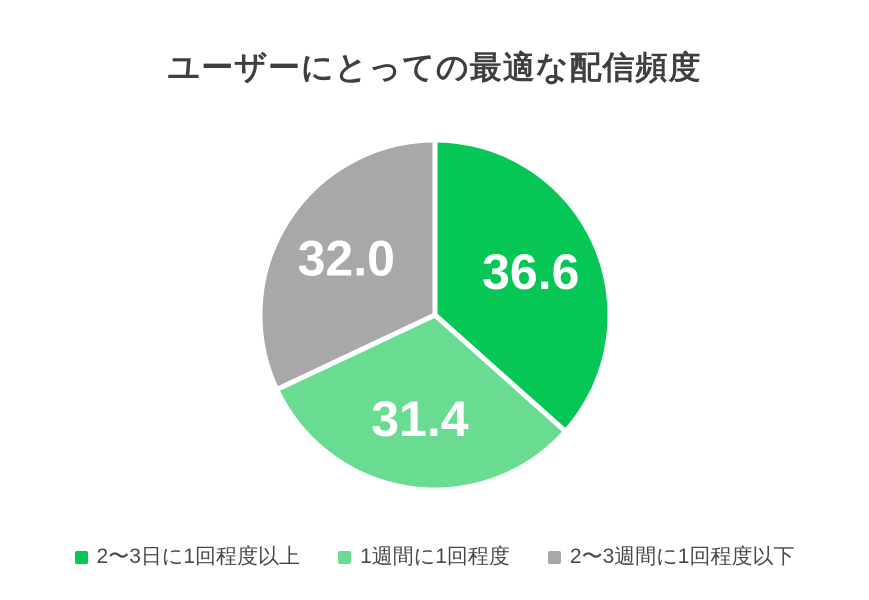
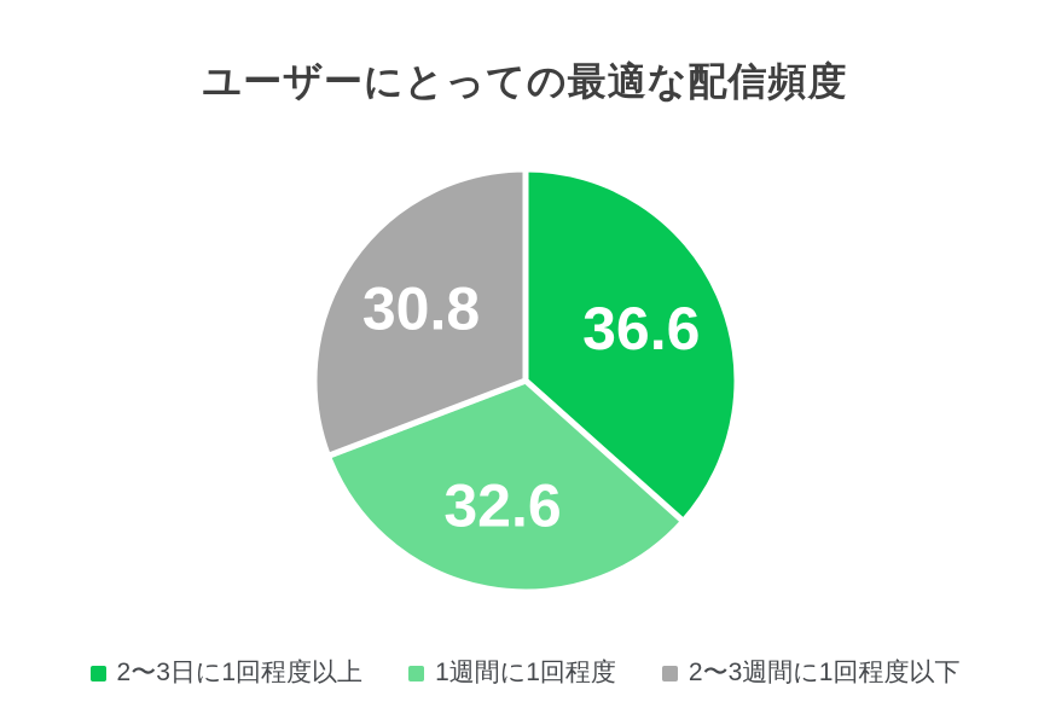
1週間に1回程度: 31.4 -> 32.6
2〜3週間に1回程度以下: 32.0 -> 30.8
